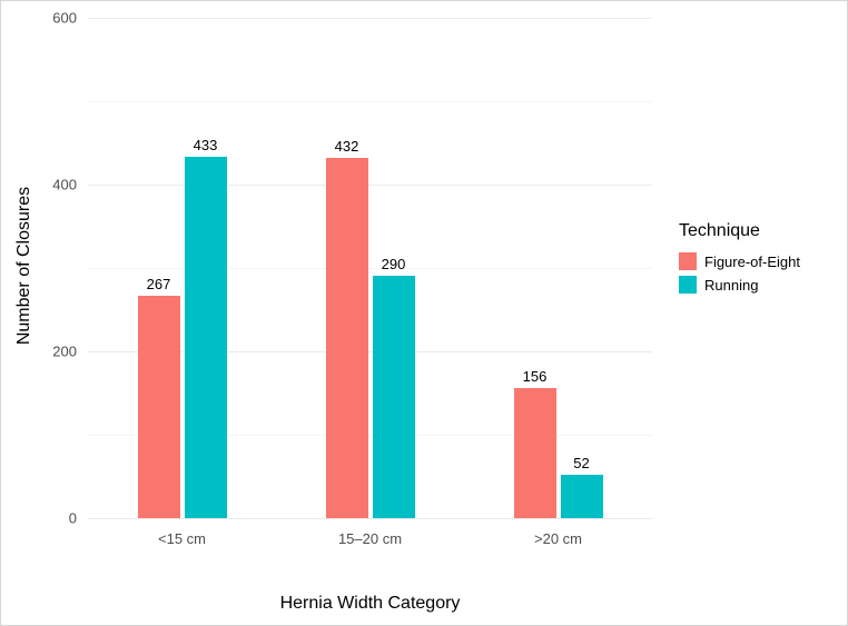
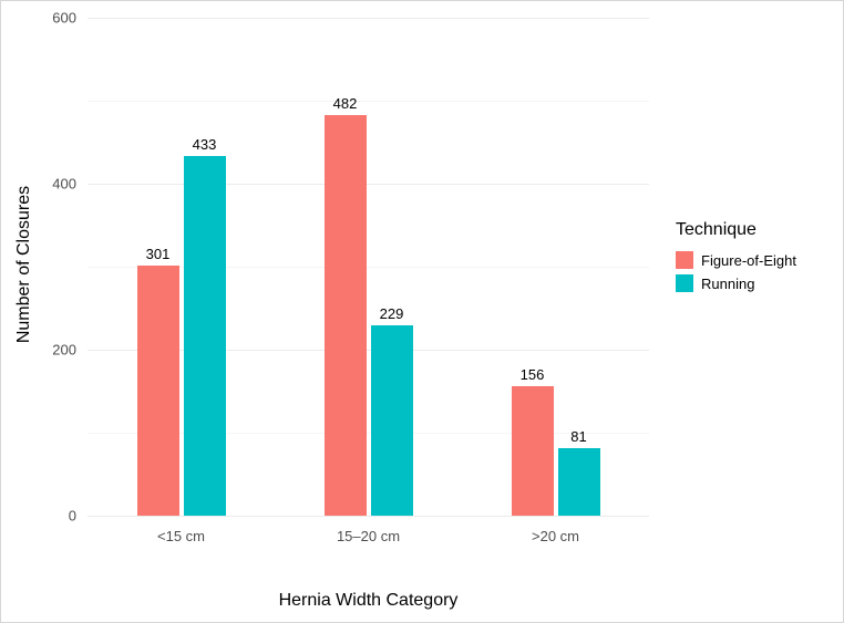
Figure-of-Eight/<15 cm: 267 -> 301
Figure-of-Eight/15–20 cm: 432 -> 482
Running/15–20 cm: 290 -> 229
Running/>20 cm: 52 -> 81
